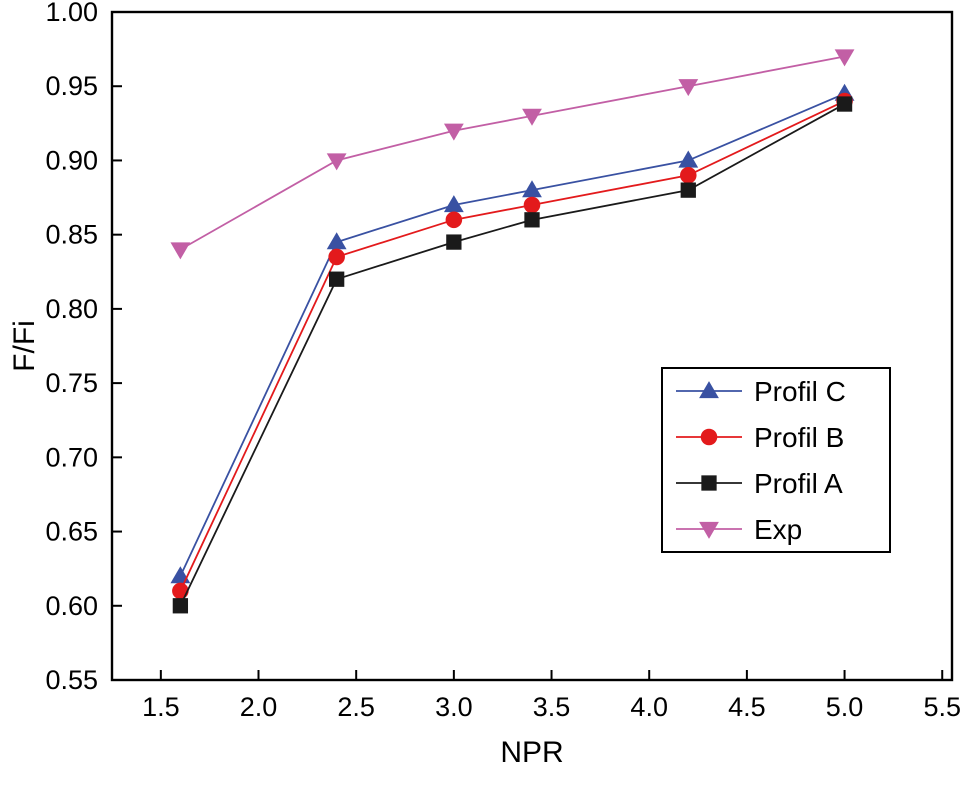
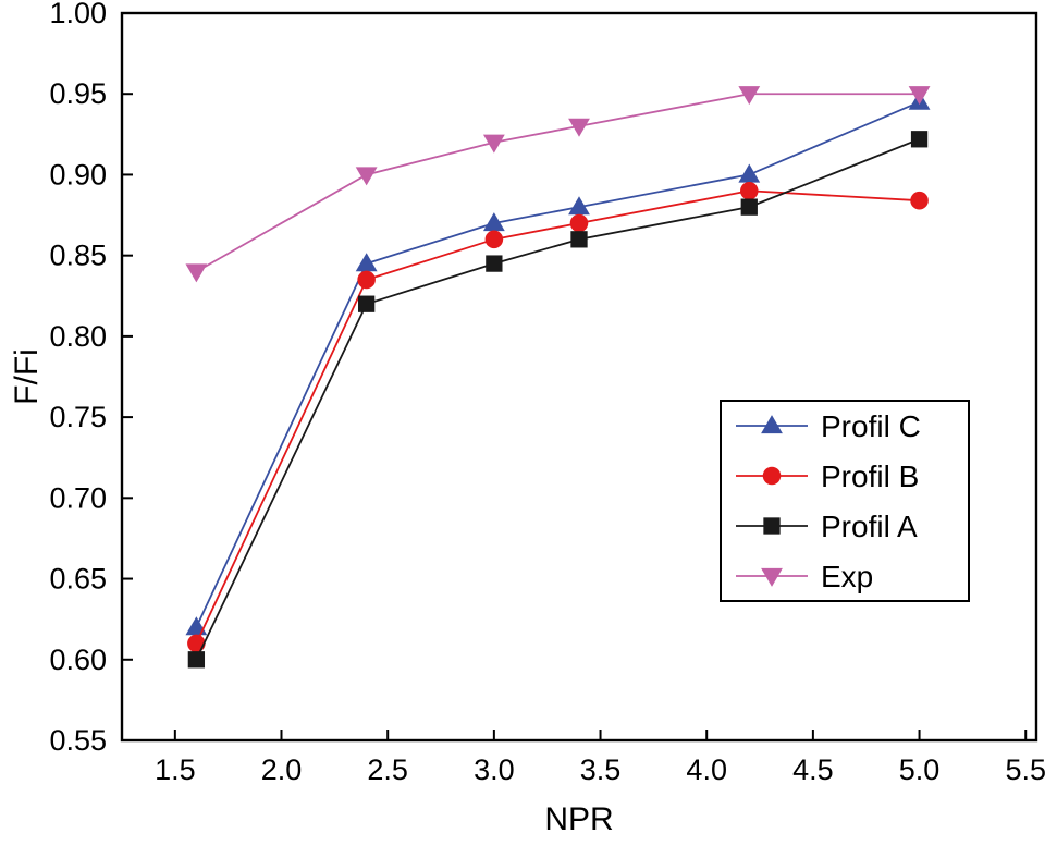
Profil B/5.0: 0.940 -> 0.884
Profil A/5.0: 0.938 -> 0.922
Exp/5.0: 0.97 -> 0.95
